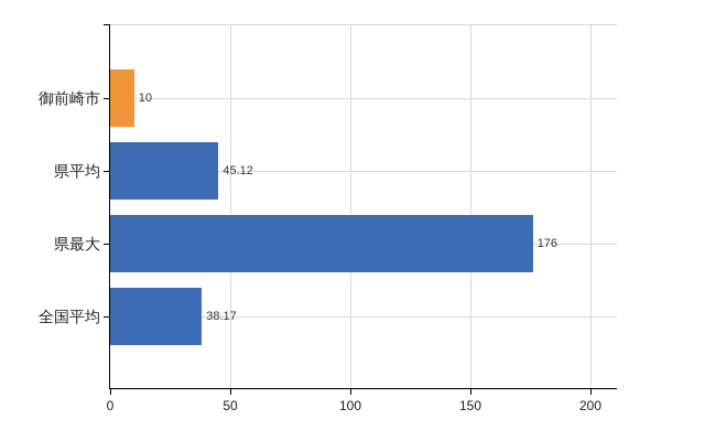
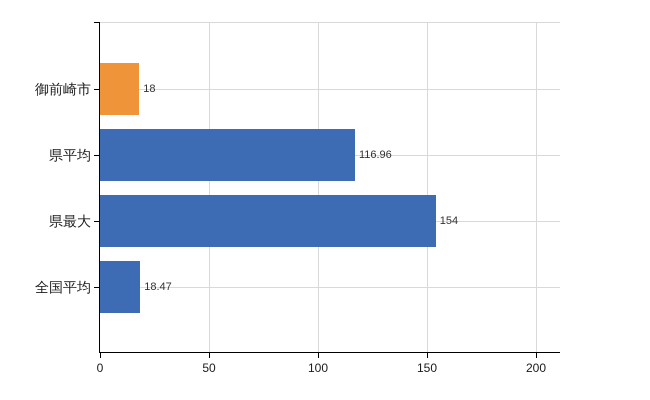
御前崎市: 10 -> 18
県平均: 45.12 -> 116.96
県最大: 176 -> 154
全国平均: 38.17 -> 18.47
